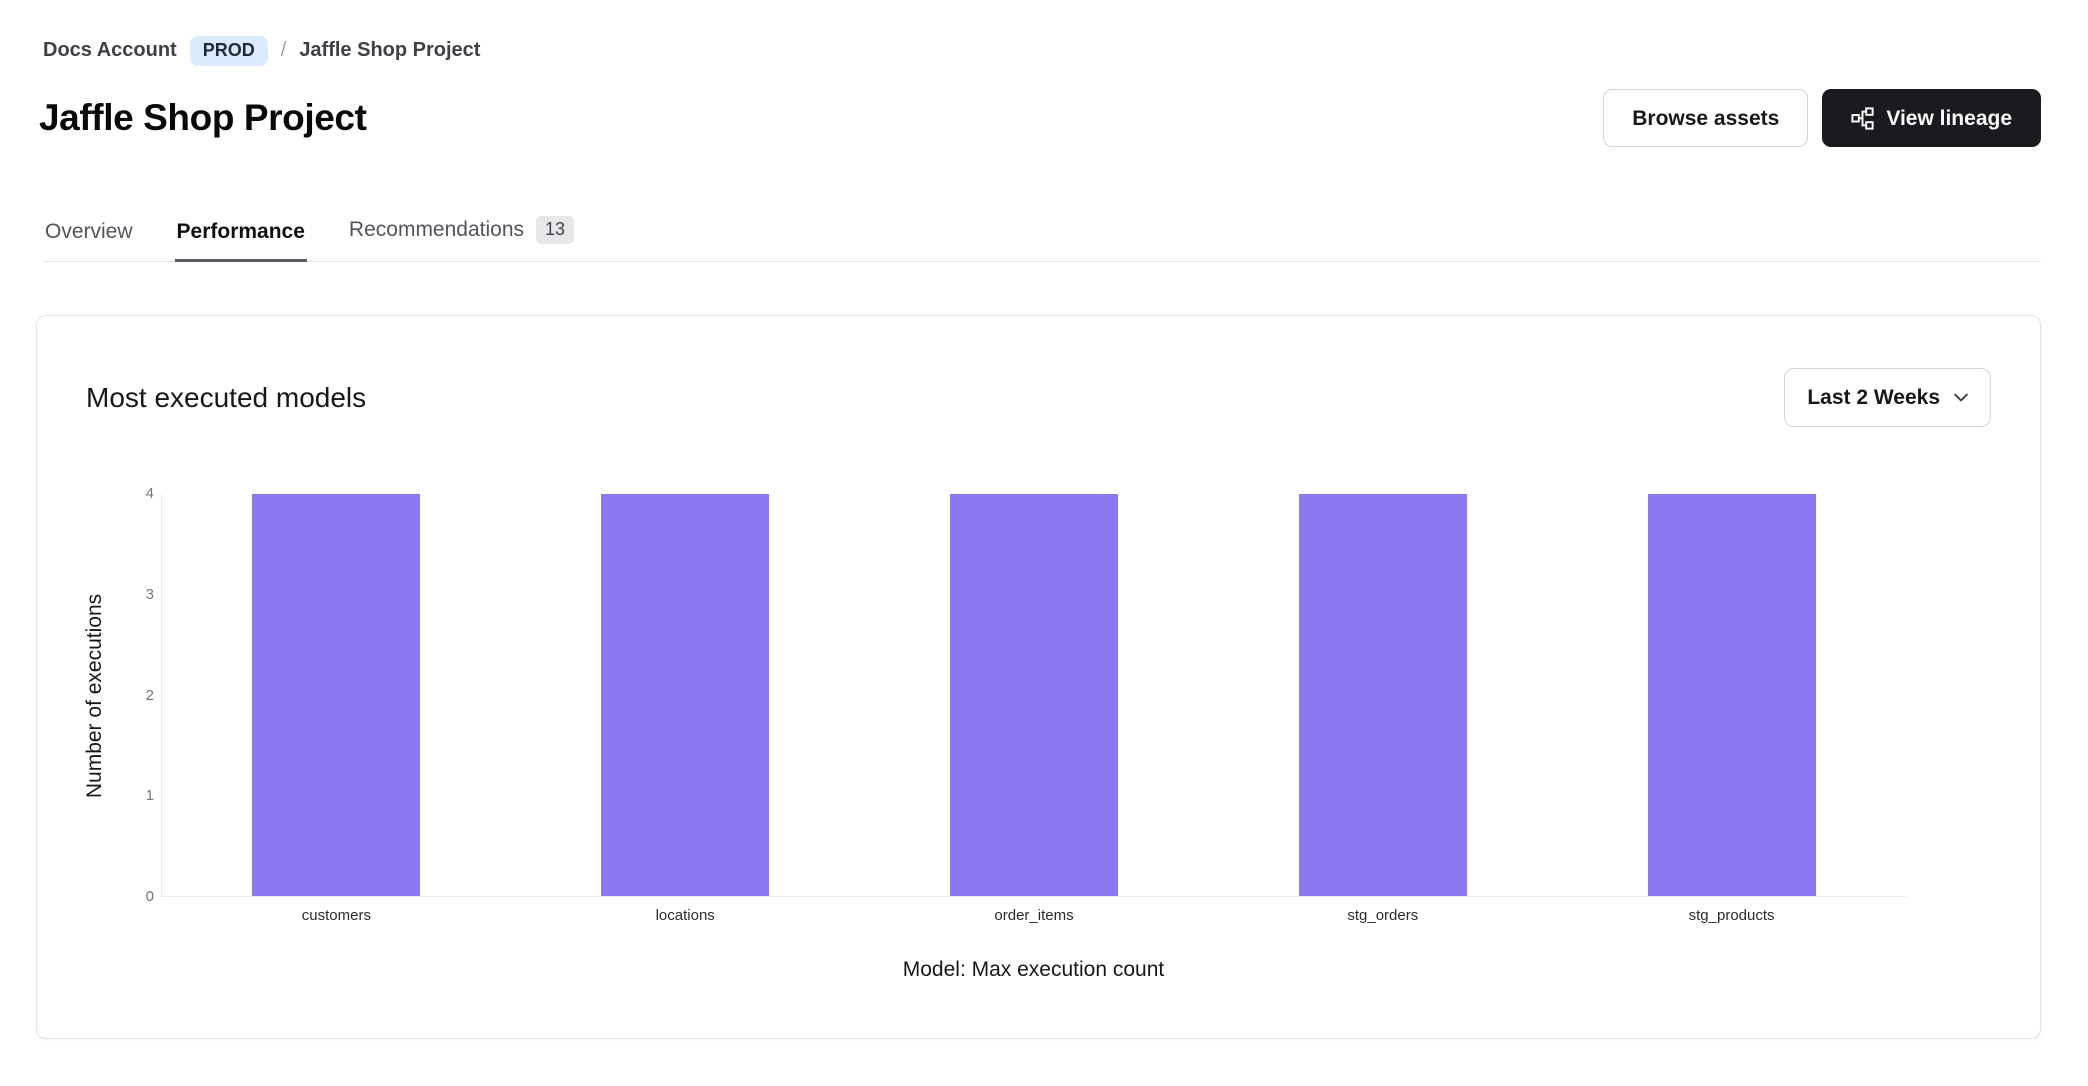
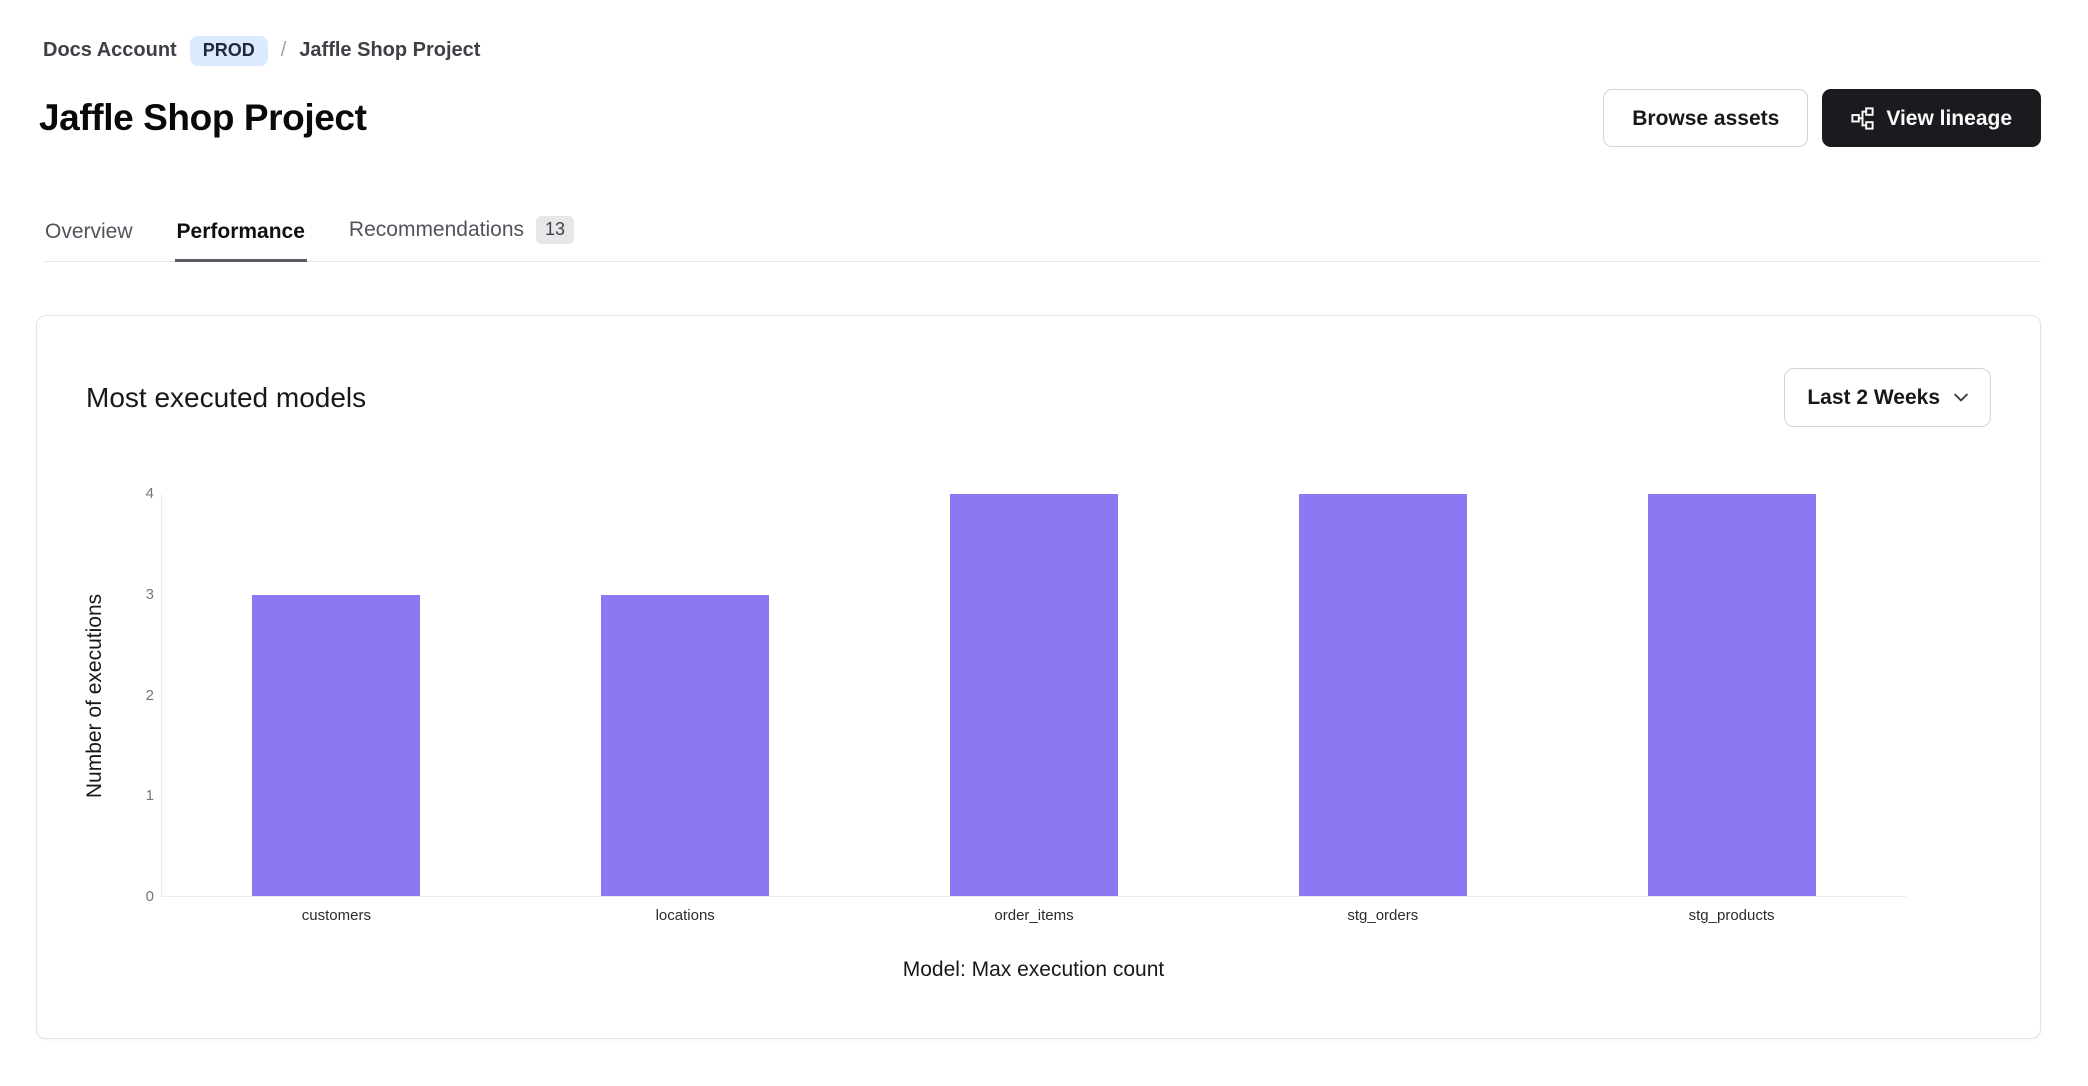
customers: 4 -> 3
locations: 4 -> 3
